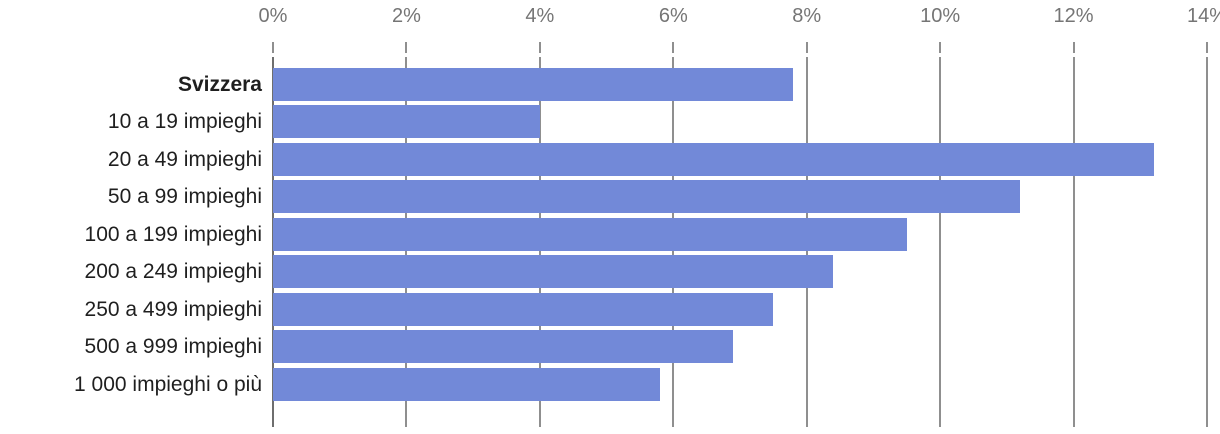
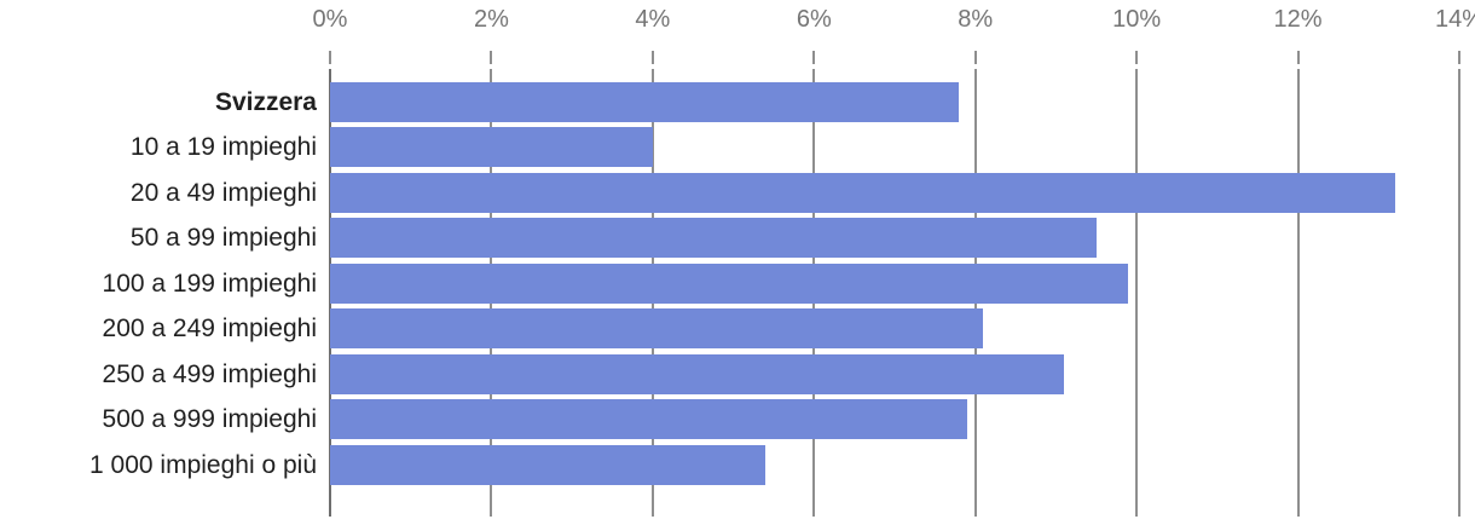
50 a 99 impieghi: 11.2% -> 9.5%
100 a 199 impieghi: 9.5% -> 9.9%
200 a 249 impieghi: 8.4% -> 8.1%
250 a 499 impieghi: 7.5% -> 9.1%
500 a 999 impieghi: 6.9% -> 7.9%
1 000 impieghi o più: 5.8% -> 5.4%
